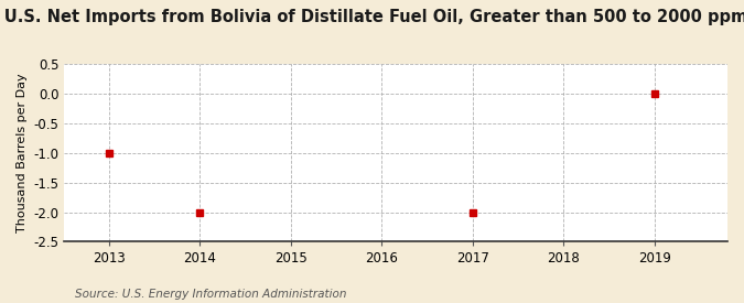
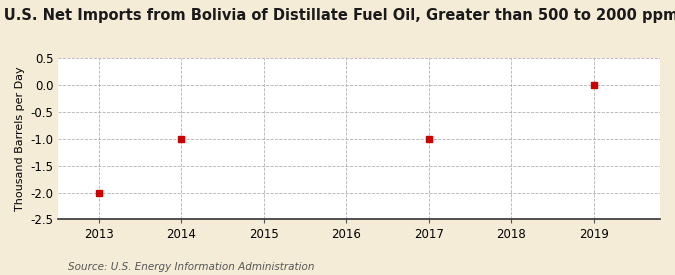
2013: -1 -> -2
2014: -2 -> -1
2017: -2 -> -1
